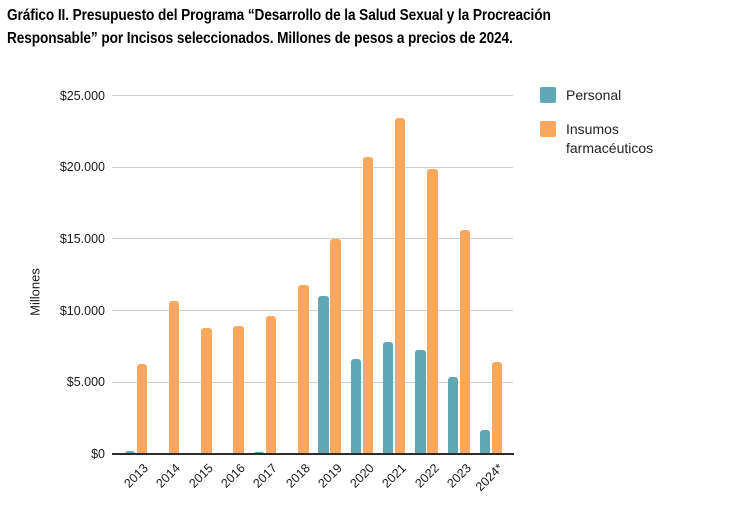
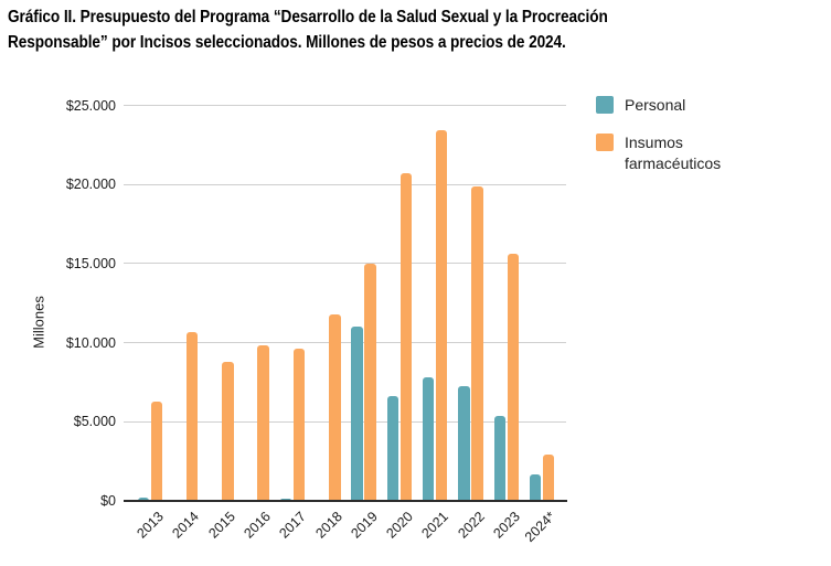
Insumos farmacéuticos/2016: $8900 -> $9800
Insumos farmacéuticos/2024*: $6400 -> $2900
